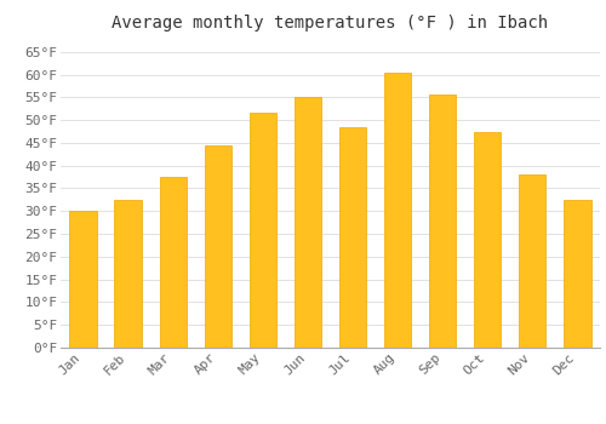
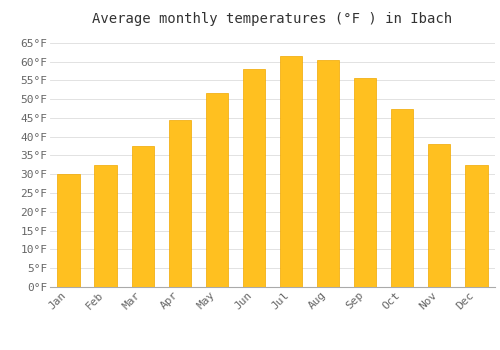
Jun: 55.0°F -> 58.0°F
Jul: 48.5°F -> 61.5°F
